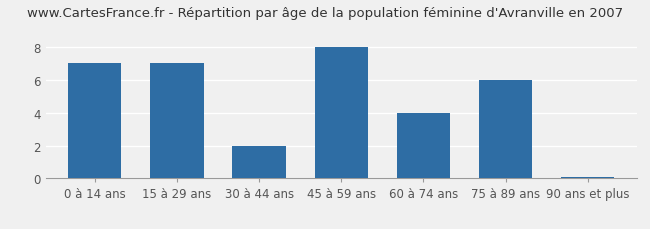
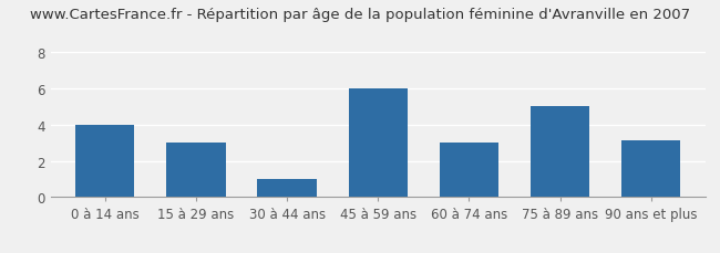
0 à 14 ans: 7.0 -> 4.0
15 à 29 ans: 7.0 -> 3.0
30 à 44 ans: 2.0 -> 1.0
45 à 59 ans: 8.0 -> 6.0
60 à 74 ans: 4.0 -> 3.0
75 à 89 ans: 6.0 -> 5.0
90 ans et plus: 0.1 -> 3.1
